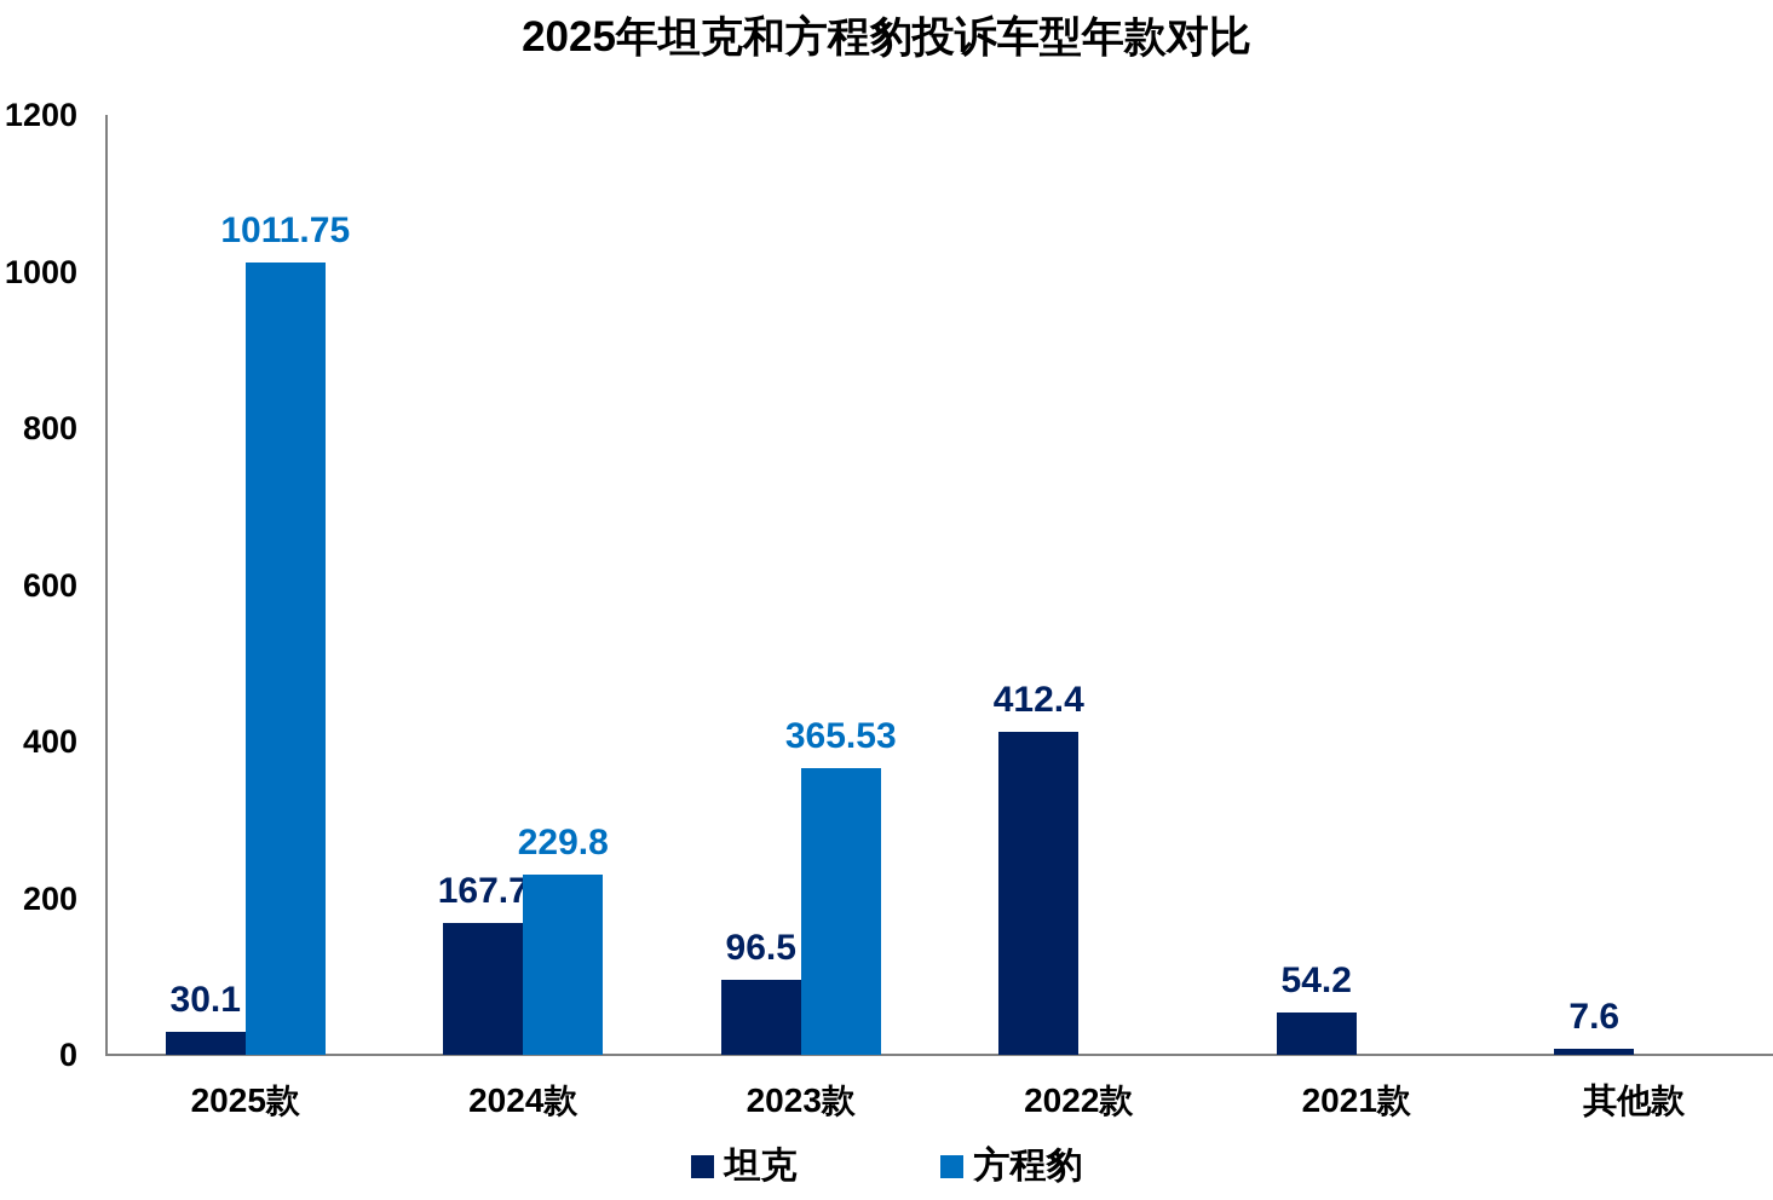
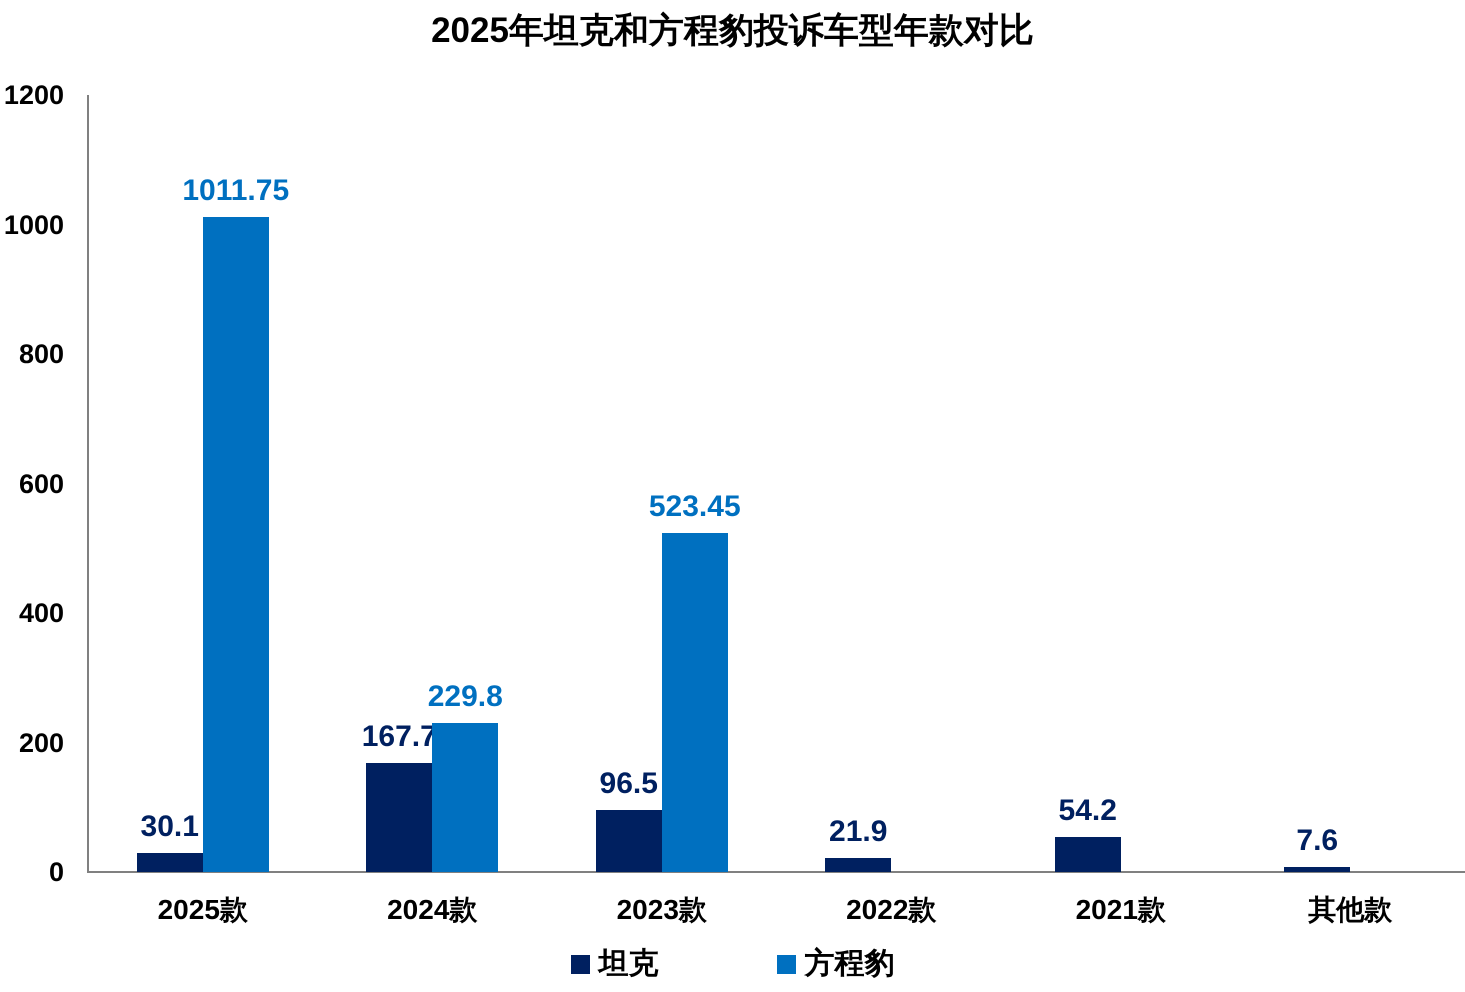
方程豹/2023款: 365.53 -> 523.45
坦克/2022款: 412.4 -> 21.9
